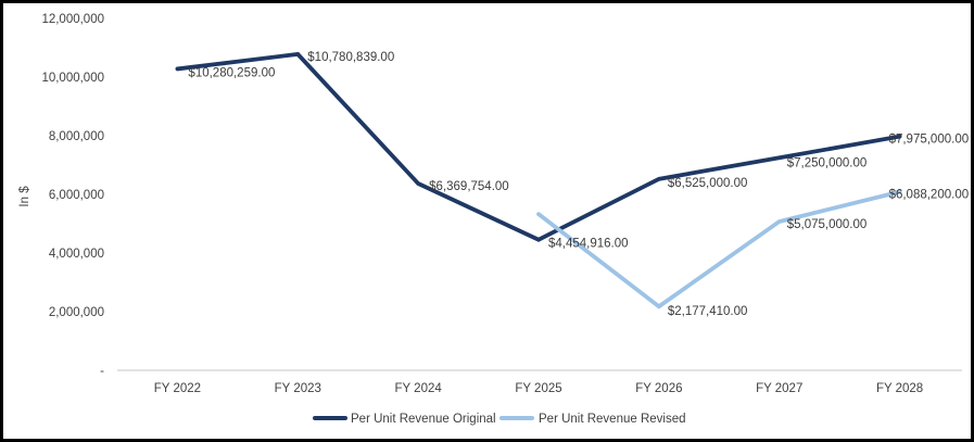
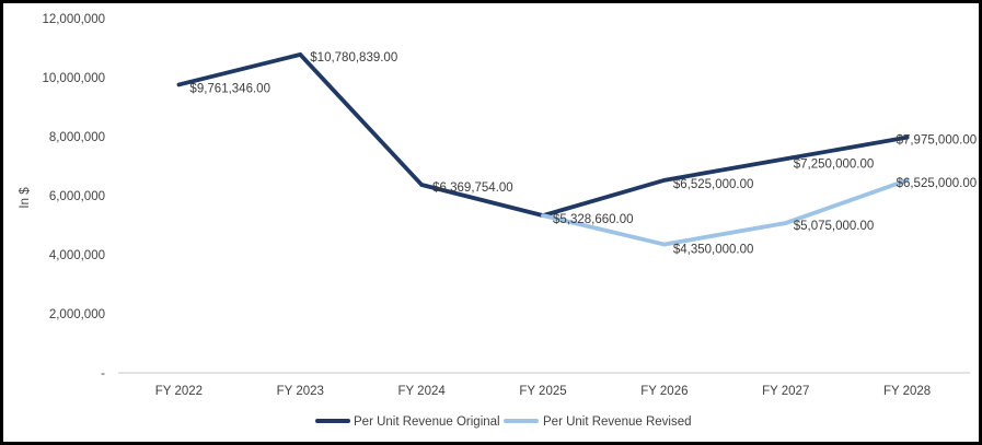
Per Unit Revenue Original/FY 2022: $10,280,259.00 -> $9,761,346.00
Per Unit Revenue Original/FY 2025: $4,454,916.00 -> $5,328,660.00
Per Unit Revenue Revised/FY 2026: $2,177,410.00 -> $4,350,000.00
Per Unit Revenue Revised/FY 2028: $6,088,200.00 -> $6,525,000.00
